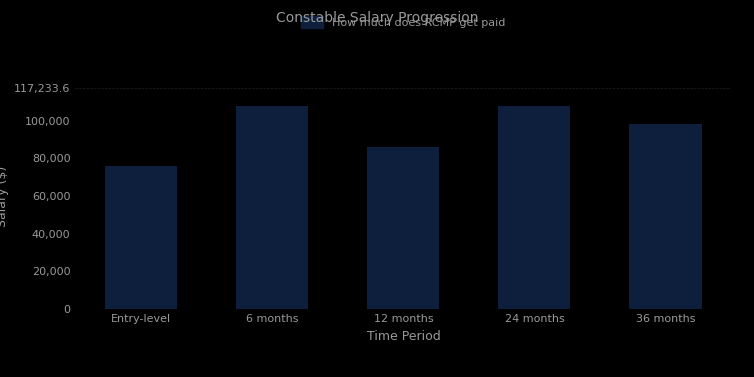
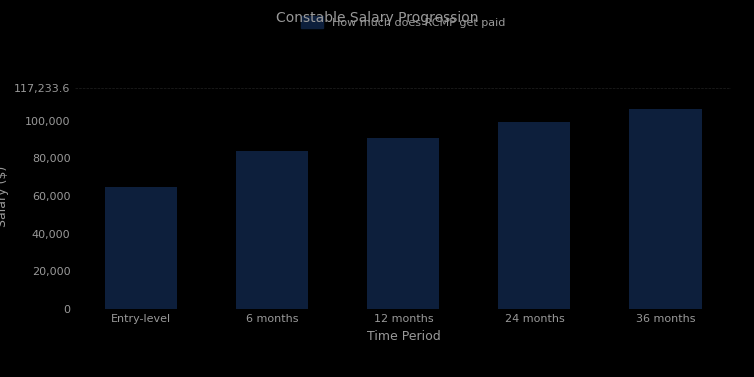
Entry-level: 76,000 -> 65,000
6 months: 108,000 -> 84,000
12 months: 86,000 -> 91,000
24 months: 108,000 -> 100,000
36 months: 98,000 -> 106,000
